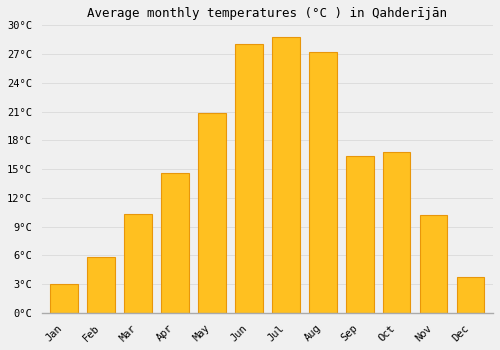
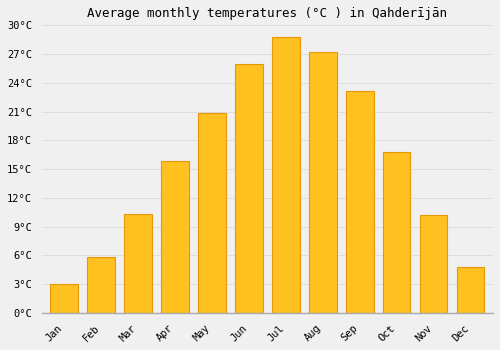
Apr: 14.6°C -> 15.8°C
Jun: 28.0°C -> 26.0°C
Sep: 16.4°C -> 23.1°C
Dec: 3.8°C -> 4.8°C
